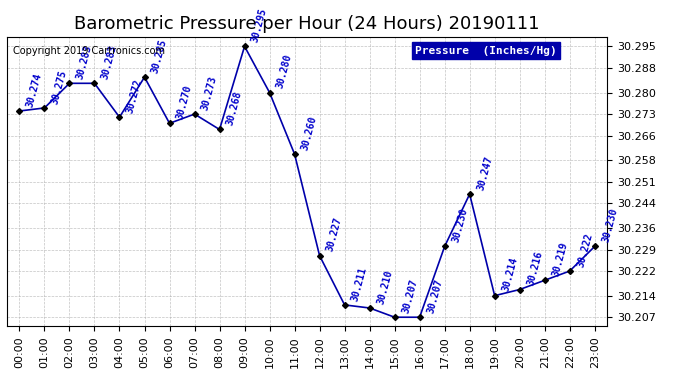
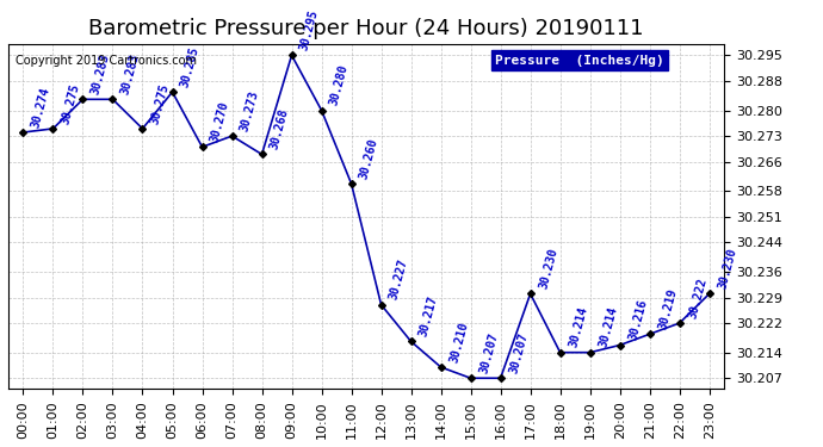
04:00: 30.272 -> 30.275
13:00: 30.211 -> 30.217
18:00: 30.247 -> 30.214
